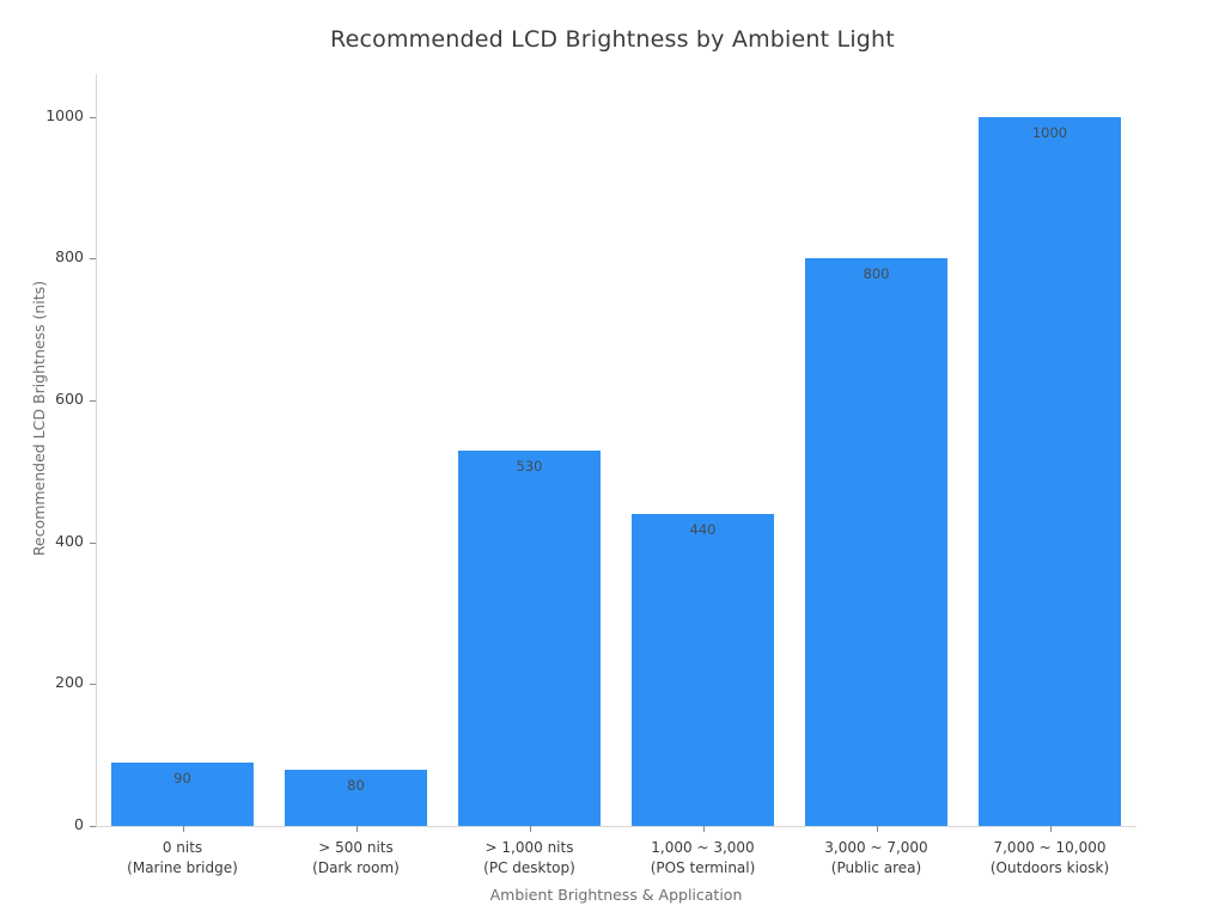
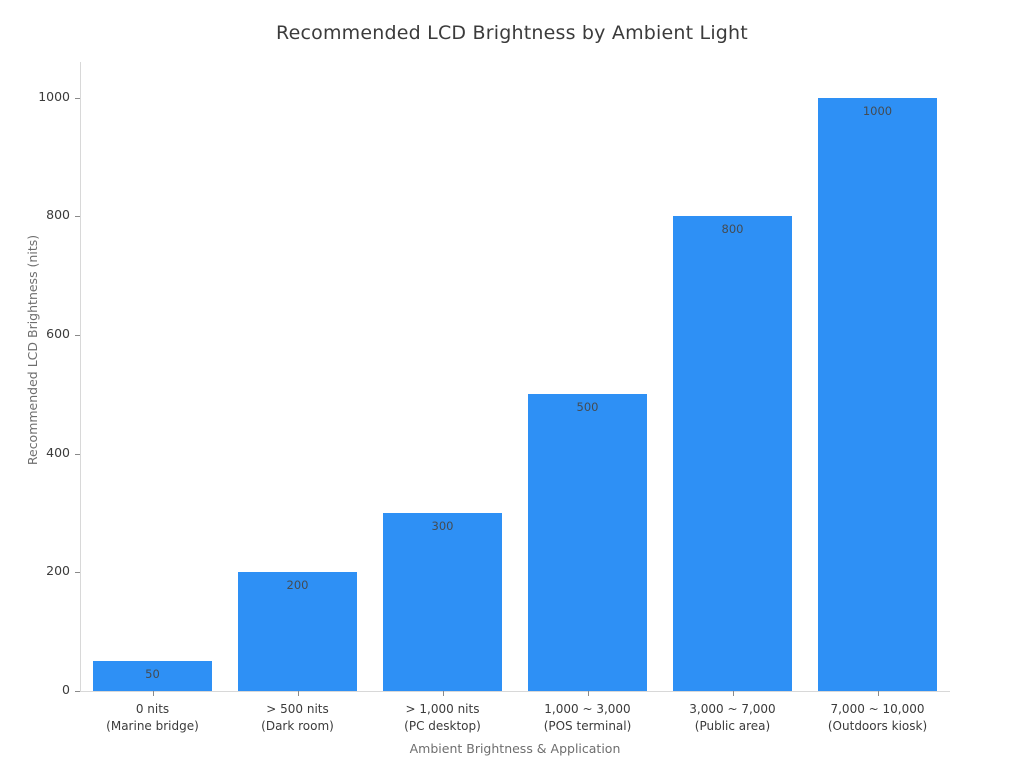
0 nits (Marine bridge): 90 -> 50
> 500 nits (Dark room): 80 -> 200
> 1,000 nits (PC desktop): 530 -> 300
1,000 ~ 3,000 (POS terminal): 440 -> 500
